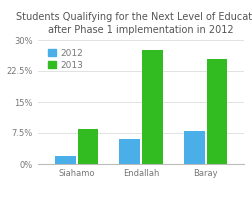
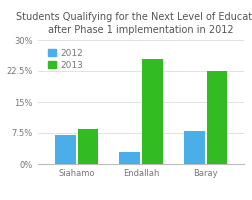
2012/Siahamo: 2% -> 7%
2012/Endallah: 6% -> 3%
2013/Endallah: 27.5% -> 25.5%
2013/Baray: 25.5% -> 22.5%
